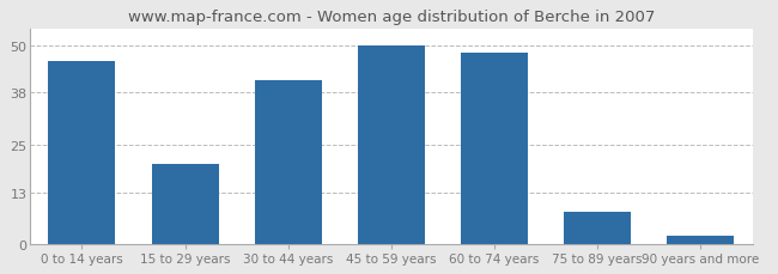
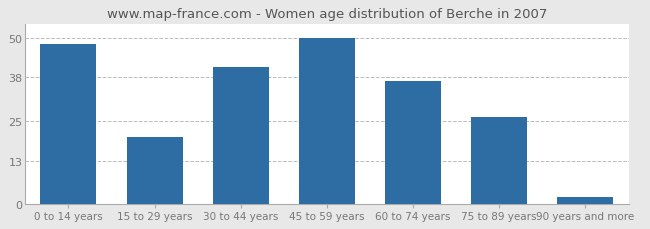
0 to 14 years: 46 -> 48
60 to 74 years: 48 -> 37
75 to 89 years: 8 -> 26
